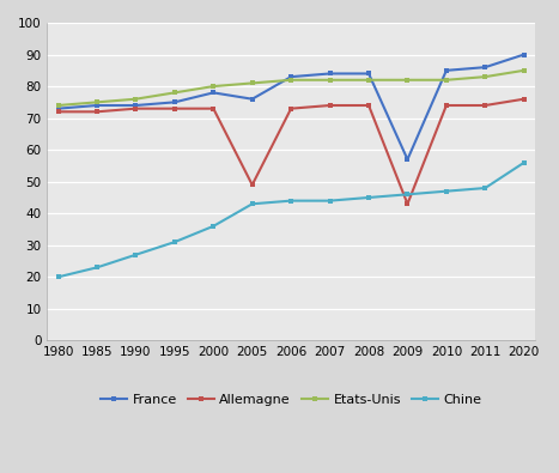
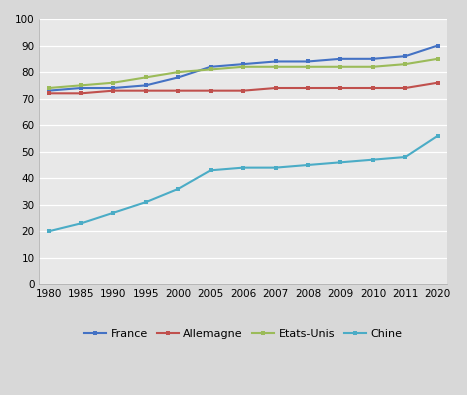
France/2005: 76 -> 82
Allemagne/2005: 49 -> 73
France/2009: 57 -> 85
Allemagne/2009: 43 -> 74
